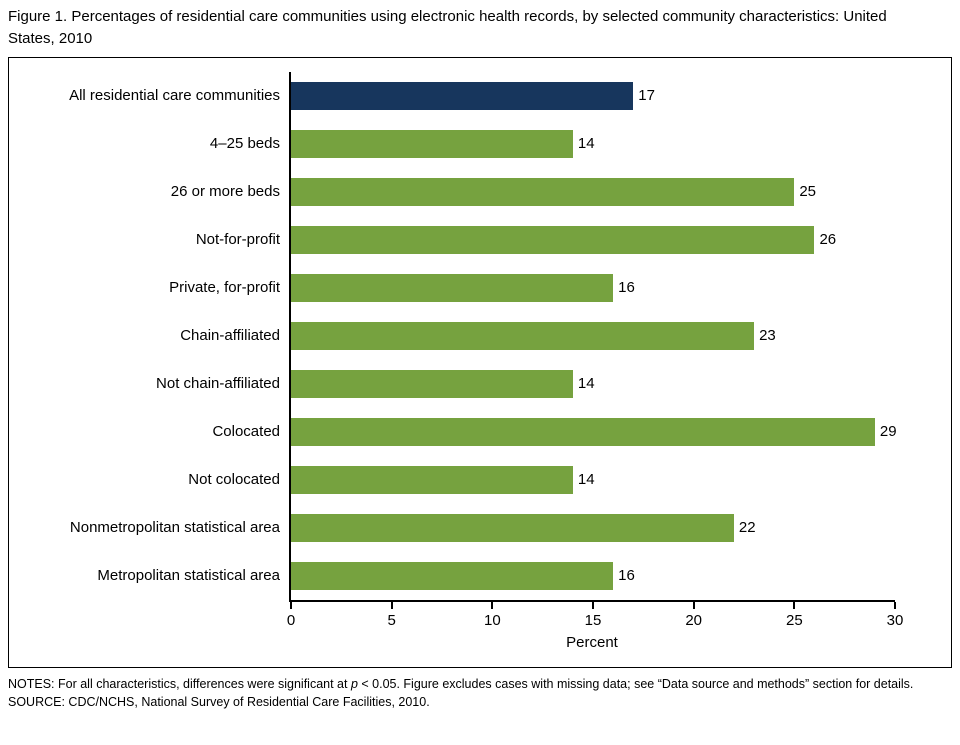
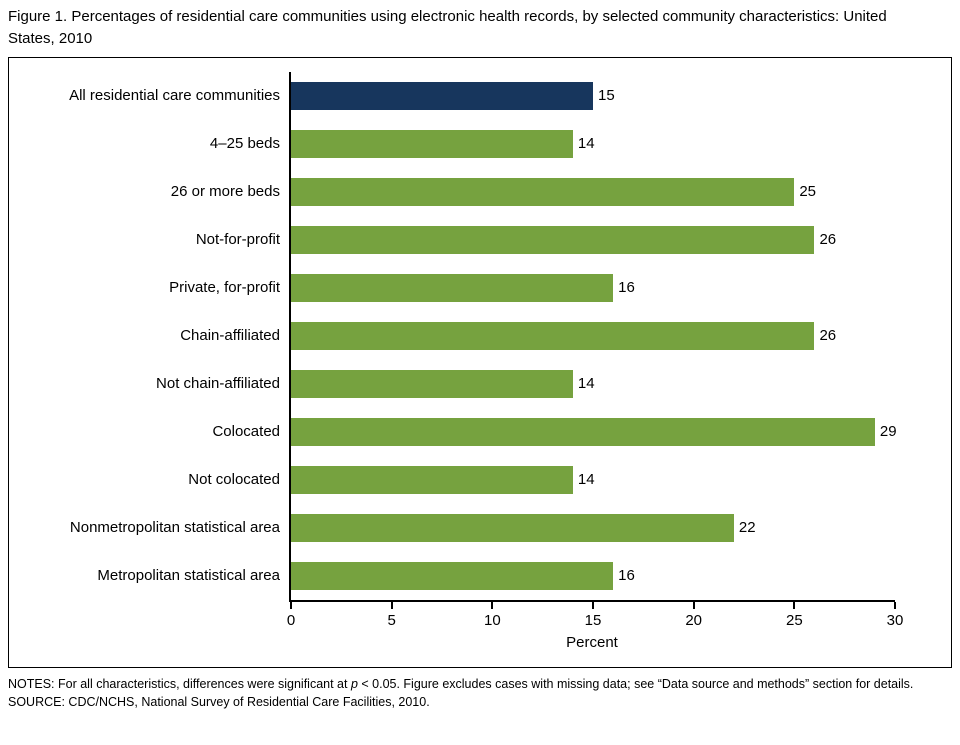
All residential care communities: 17 -> 15
Chain-affiliated: 23 -> 26
